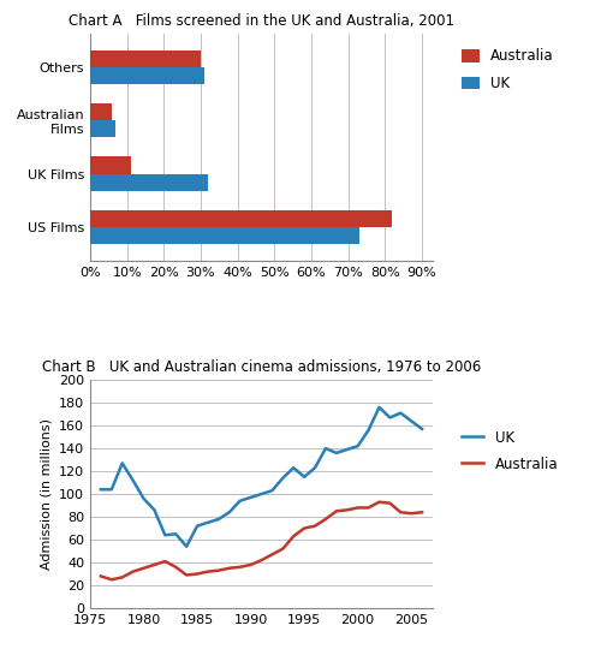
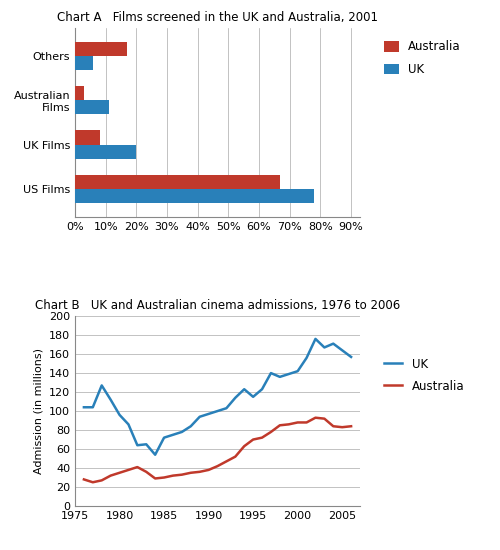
Chart A Films screened in the UK and Australia, 2001/Australia/Others: 30% -> 17%
Chart A Films screened in the UK and Australia, 2001/UK/Others: 31% -> 6%
Chart A Films screened in the UK and Australia, 2001/Australia/Australian Films: 6% -> 3%
Chart A Films screened in the UK and Australia, 2001/UK/Australian Films: 7% -> 11%
Chart A Films screened in the UK and Australia, 2001/Australia/UK Films: 11% -> 8%
Chart A Films screened in the UK and Australia, 2001/UK/UK Films: 32% -> 20%
Chart A Films screened in the UK and Australia, 2001/Australia/US Films: 82% -> 67%
Chart A Films screened in the UK and Australia, 2001/UK/US Films: 73% -> 78%
